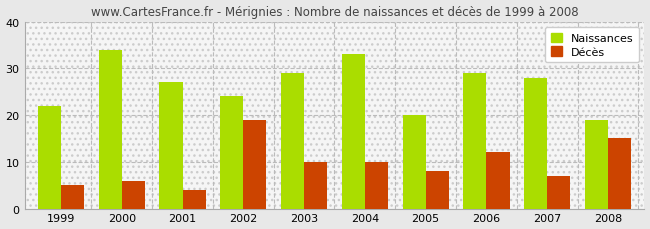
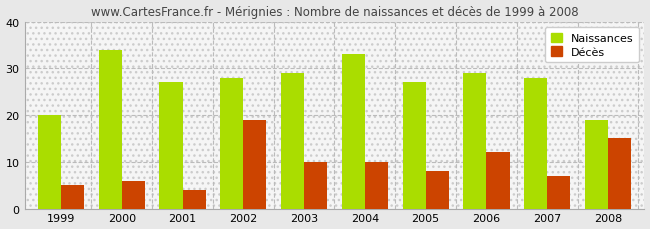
Naissances/1999: 22 -> 20
Naissances/2002: 24 -> 28
Naissances/2005: 20 -> 27
